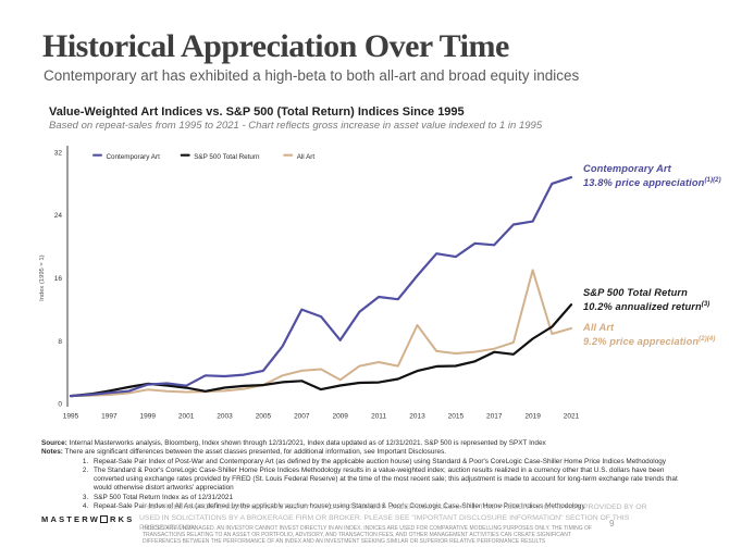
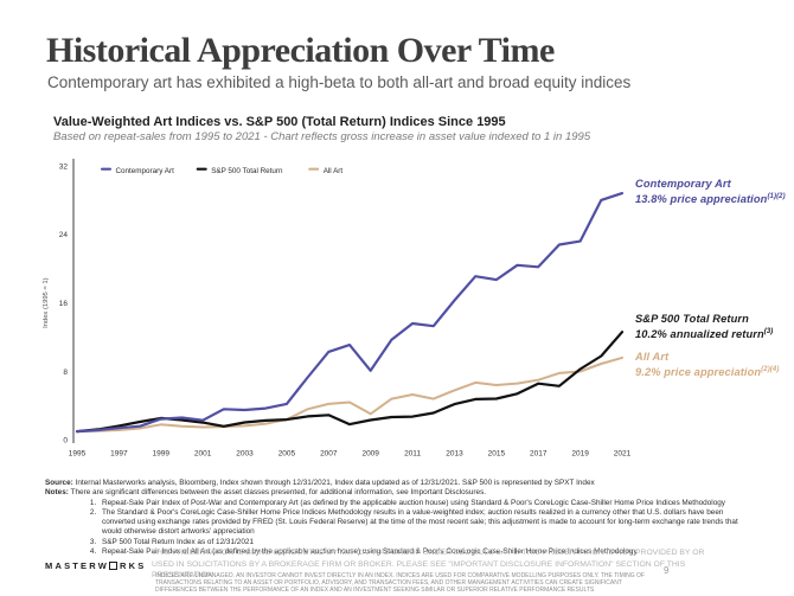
Contemporary Art/2007: 12 -> 10
All Art/2013: 10 -> 6
All Art/2019: 17 -> 8
